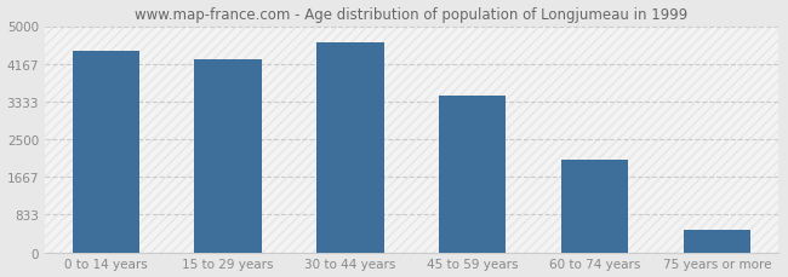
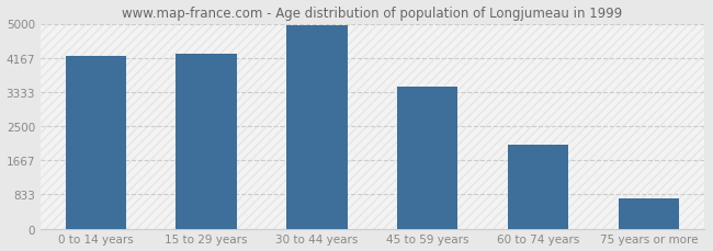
0 to 14 years: 4450 -> 4200
30 to 44 years: 4650 -> 4950
75 years or more: 500 -> 730
